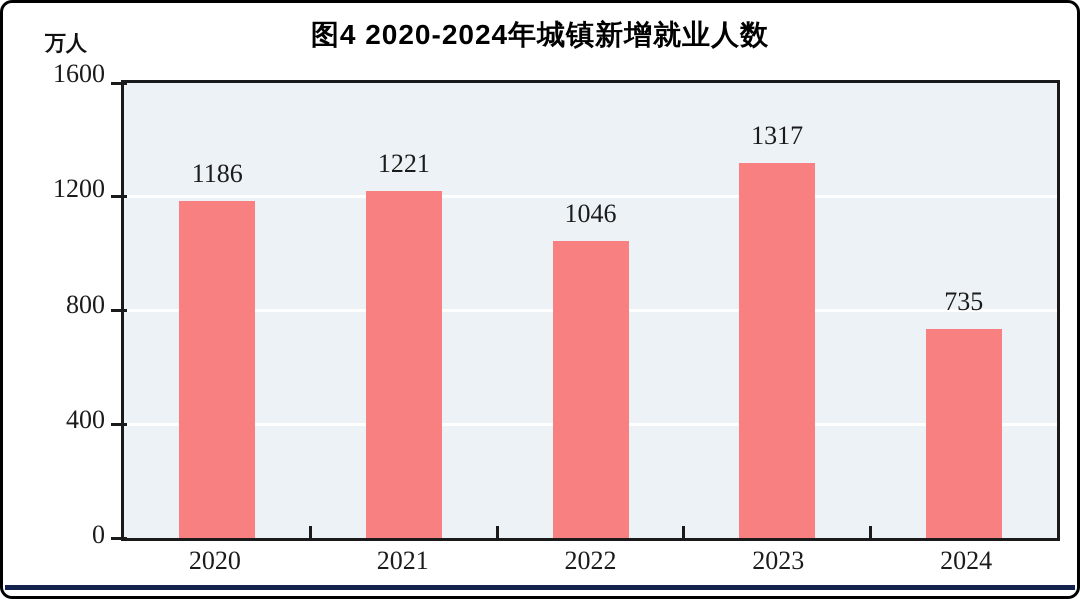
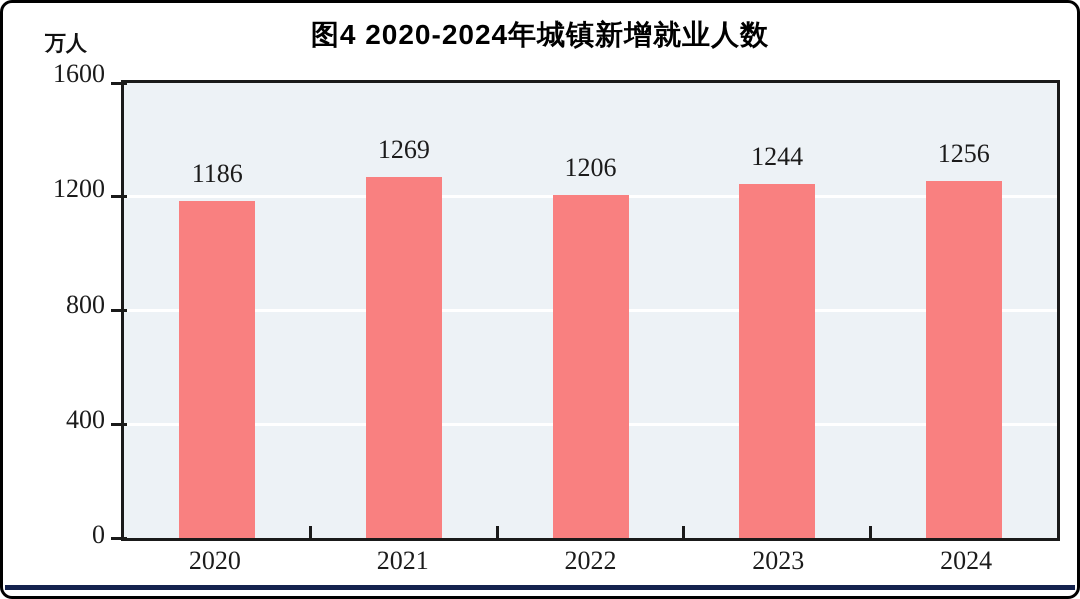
2021: 1221 -> 1269
2022: 1046 -> 1206
2023: 1317 -> 1244
2024: 735 -> 1256
